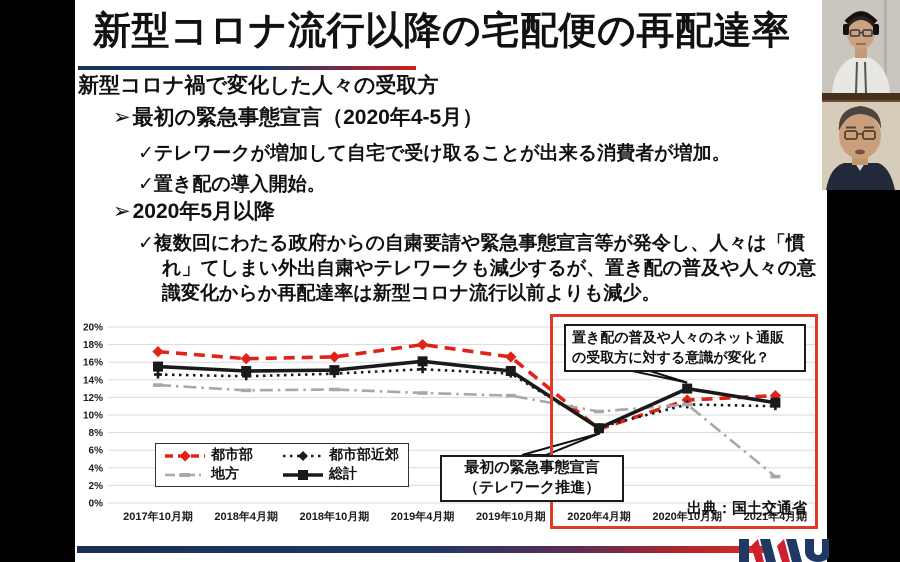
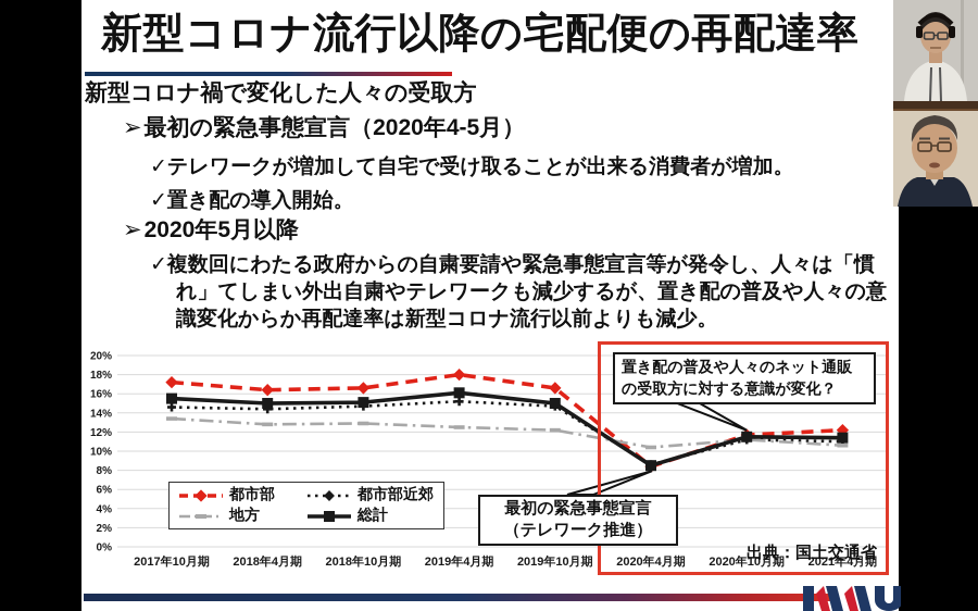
総計/2020年10月期: 13% -> 12%
地方/2021年4月期: 3% -> 11%
